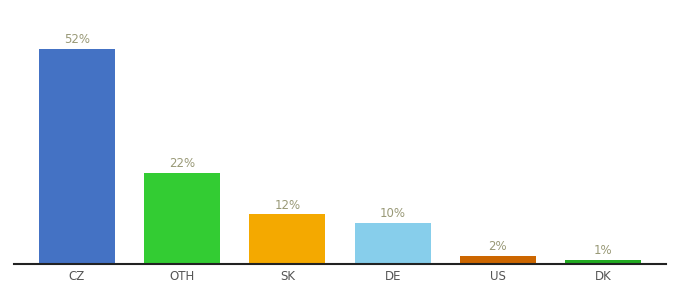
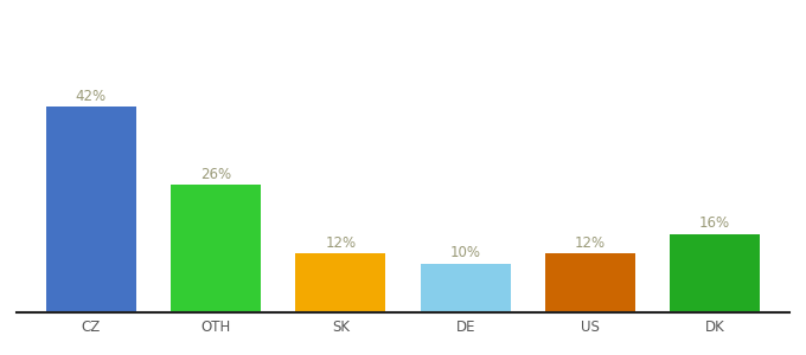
CZ: 52% -> 42%
OTH: 22% -> 26%
US: 2% -> 12%
DK: 1% -> 16%
